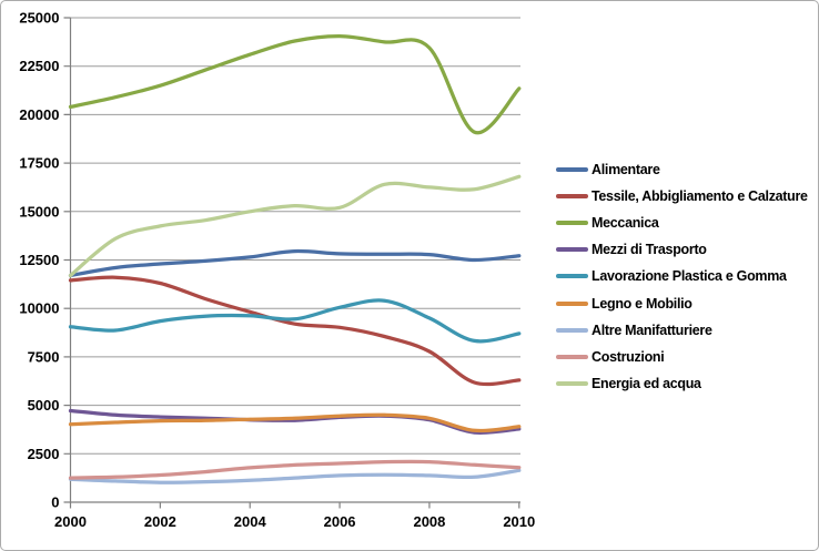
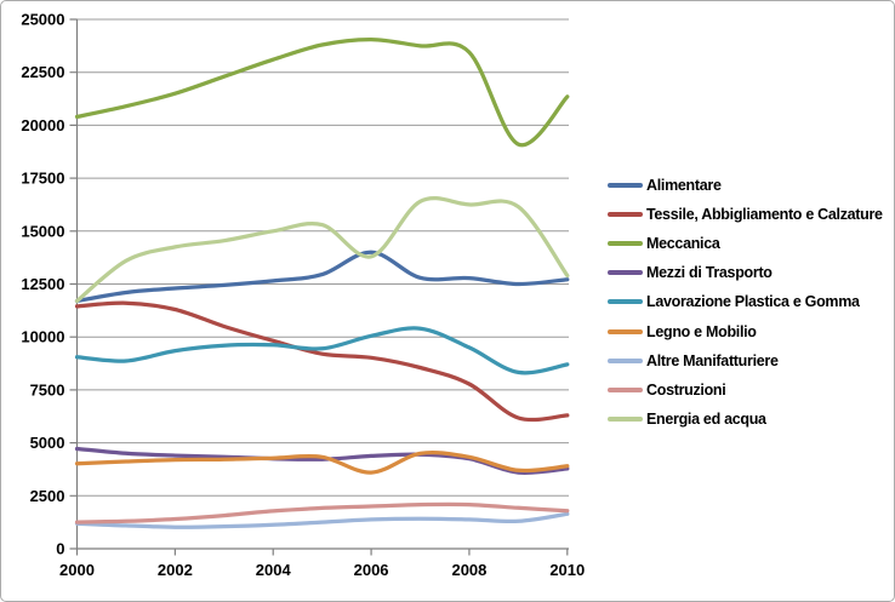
Alimentare/2006: 12800 -> 14000
Legno e Mobilio/2006: 4400 -> 3600
Energia ed acqua/2006: 15200 -> 13800
Energia ed acqua/2010: 16800 -> 12900
